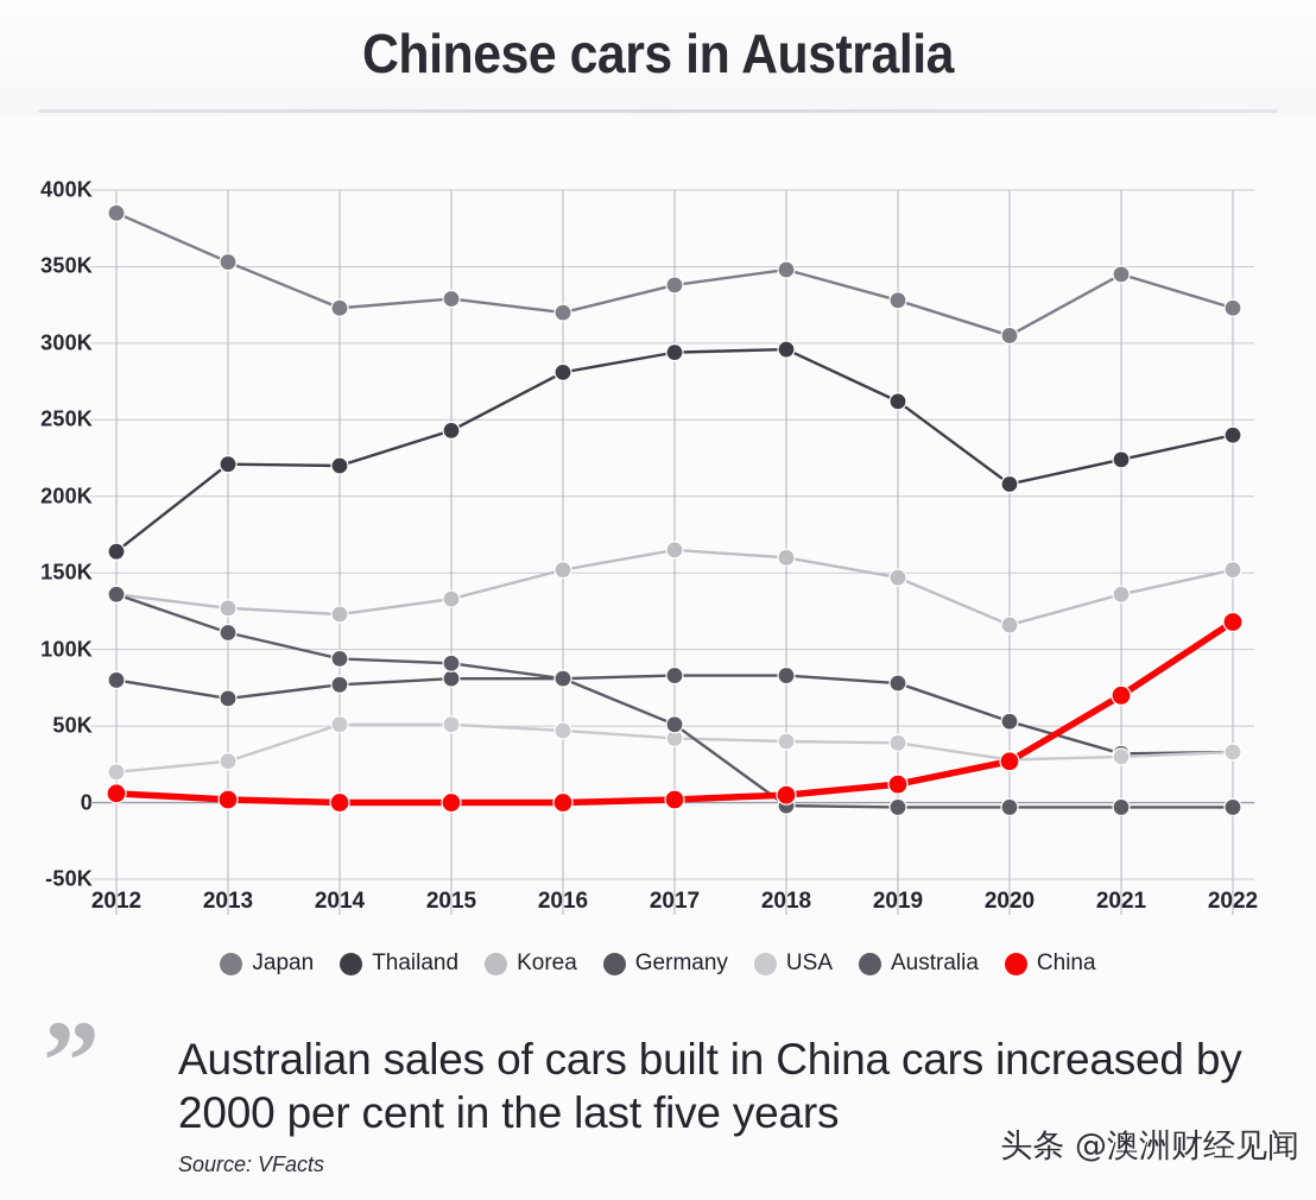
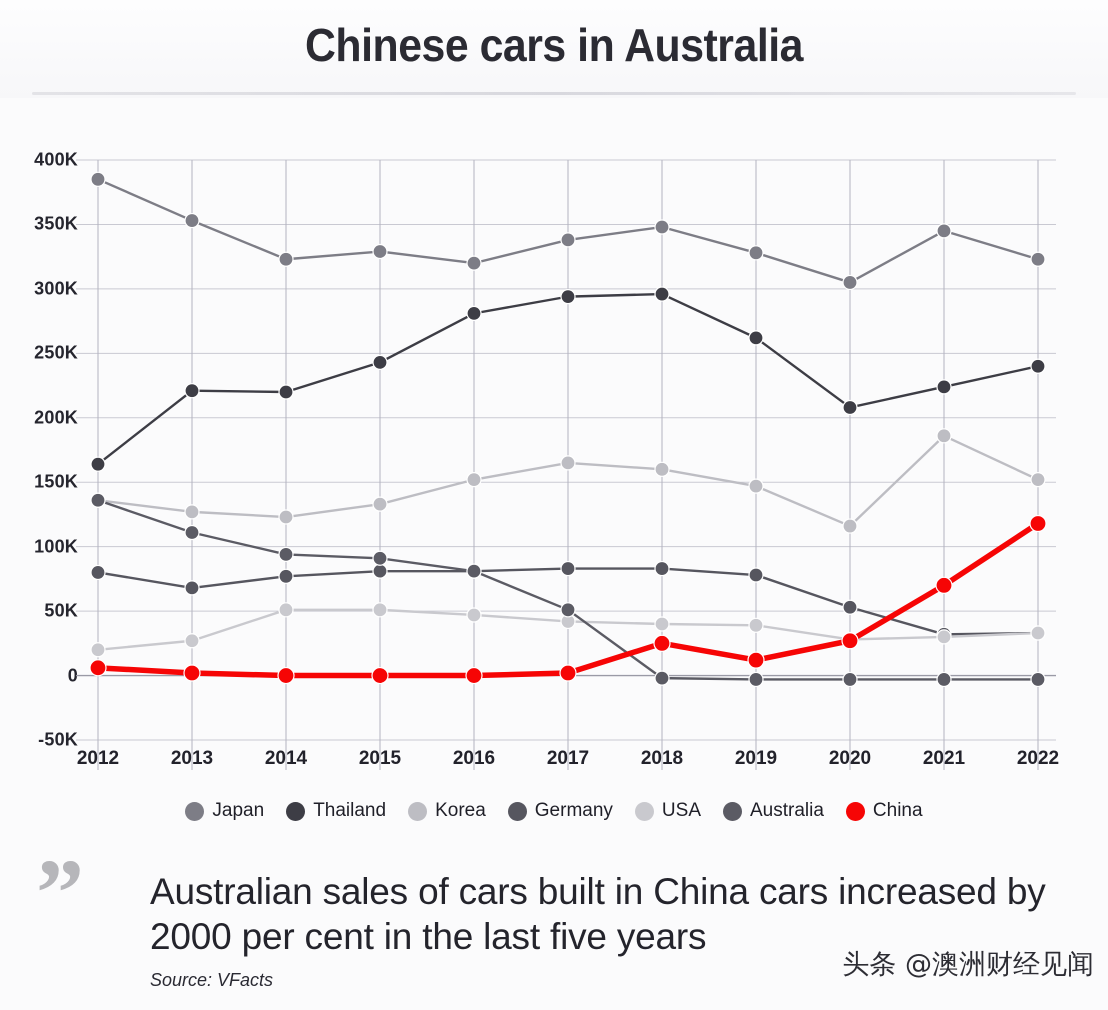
China/2018: 5K -> 25K
Korea/2021: 136K -> 186K
